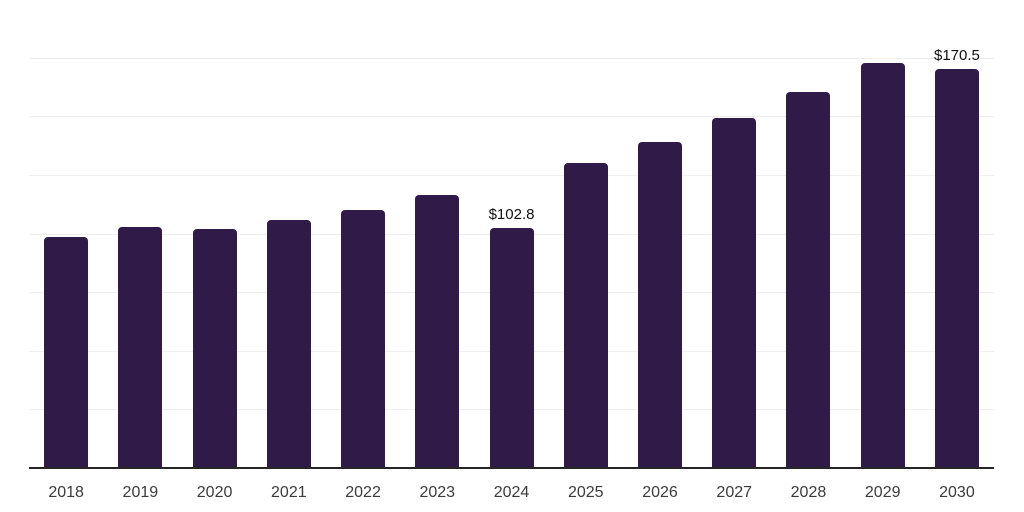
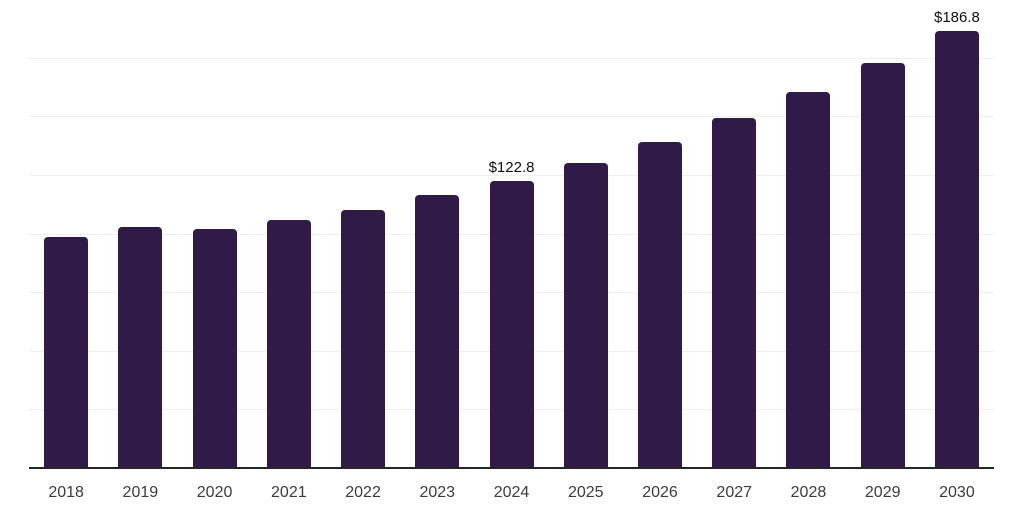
2024: $102.8 -> $122.8
2030: $170.5 -> $186.8
